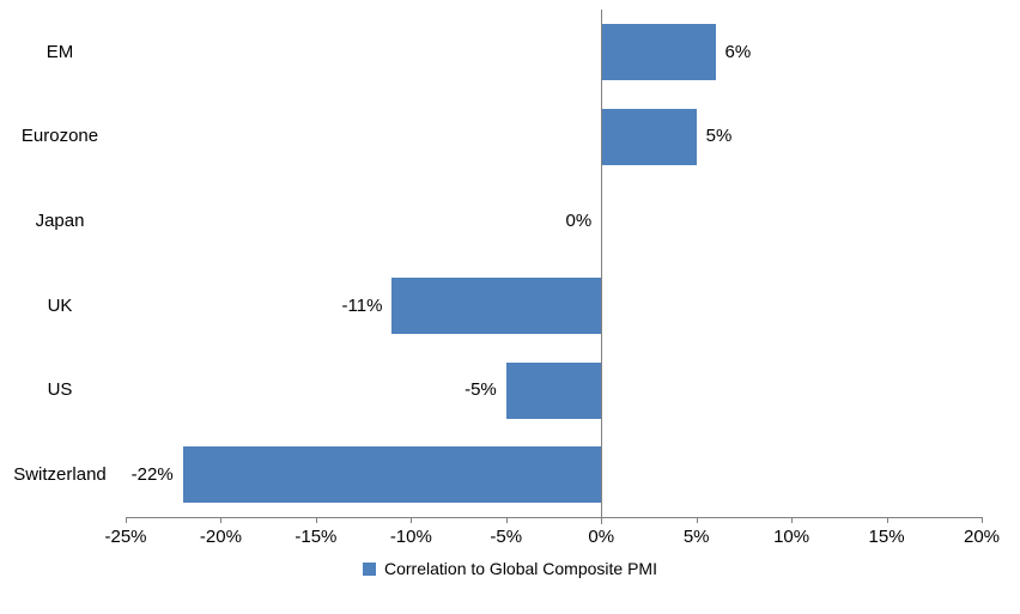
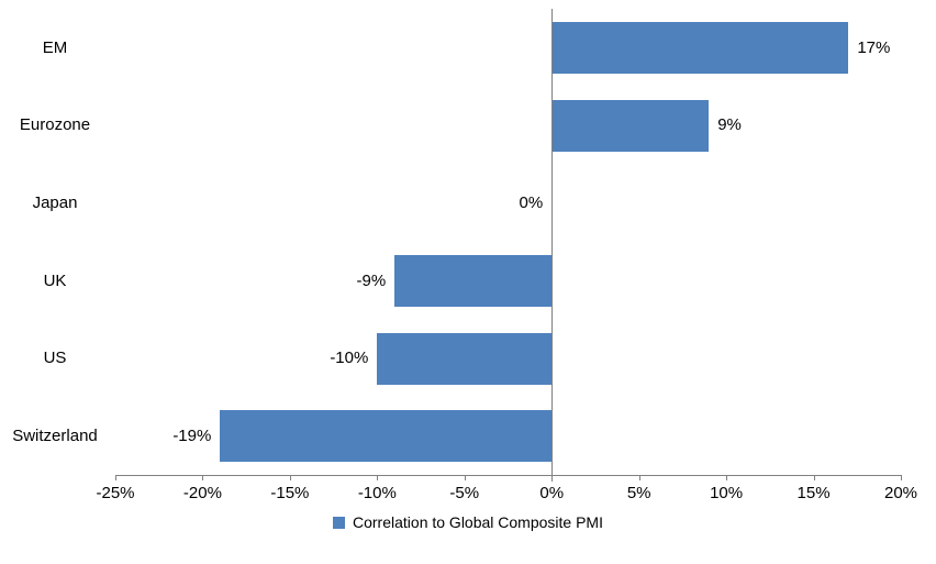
EM: 6% -> 17%
Eurozone: 5% -> 9%
UK: -11% -> -9%
US: -5% -> -10%
Switzerland: -22% -> -19%
